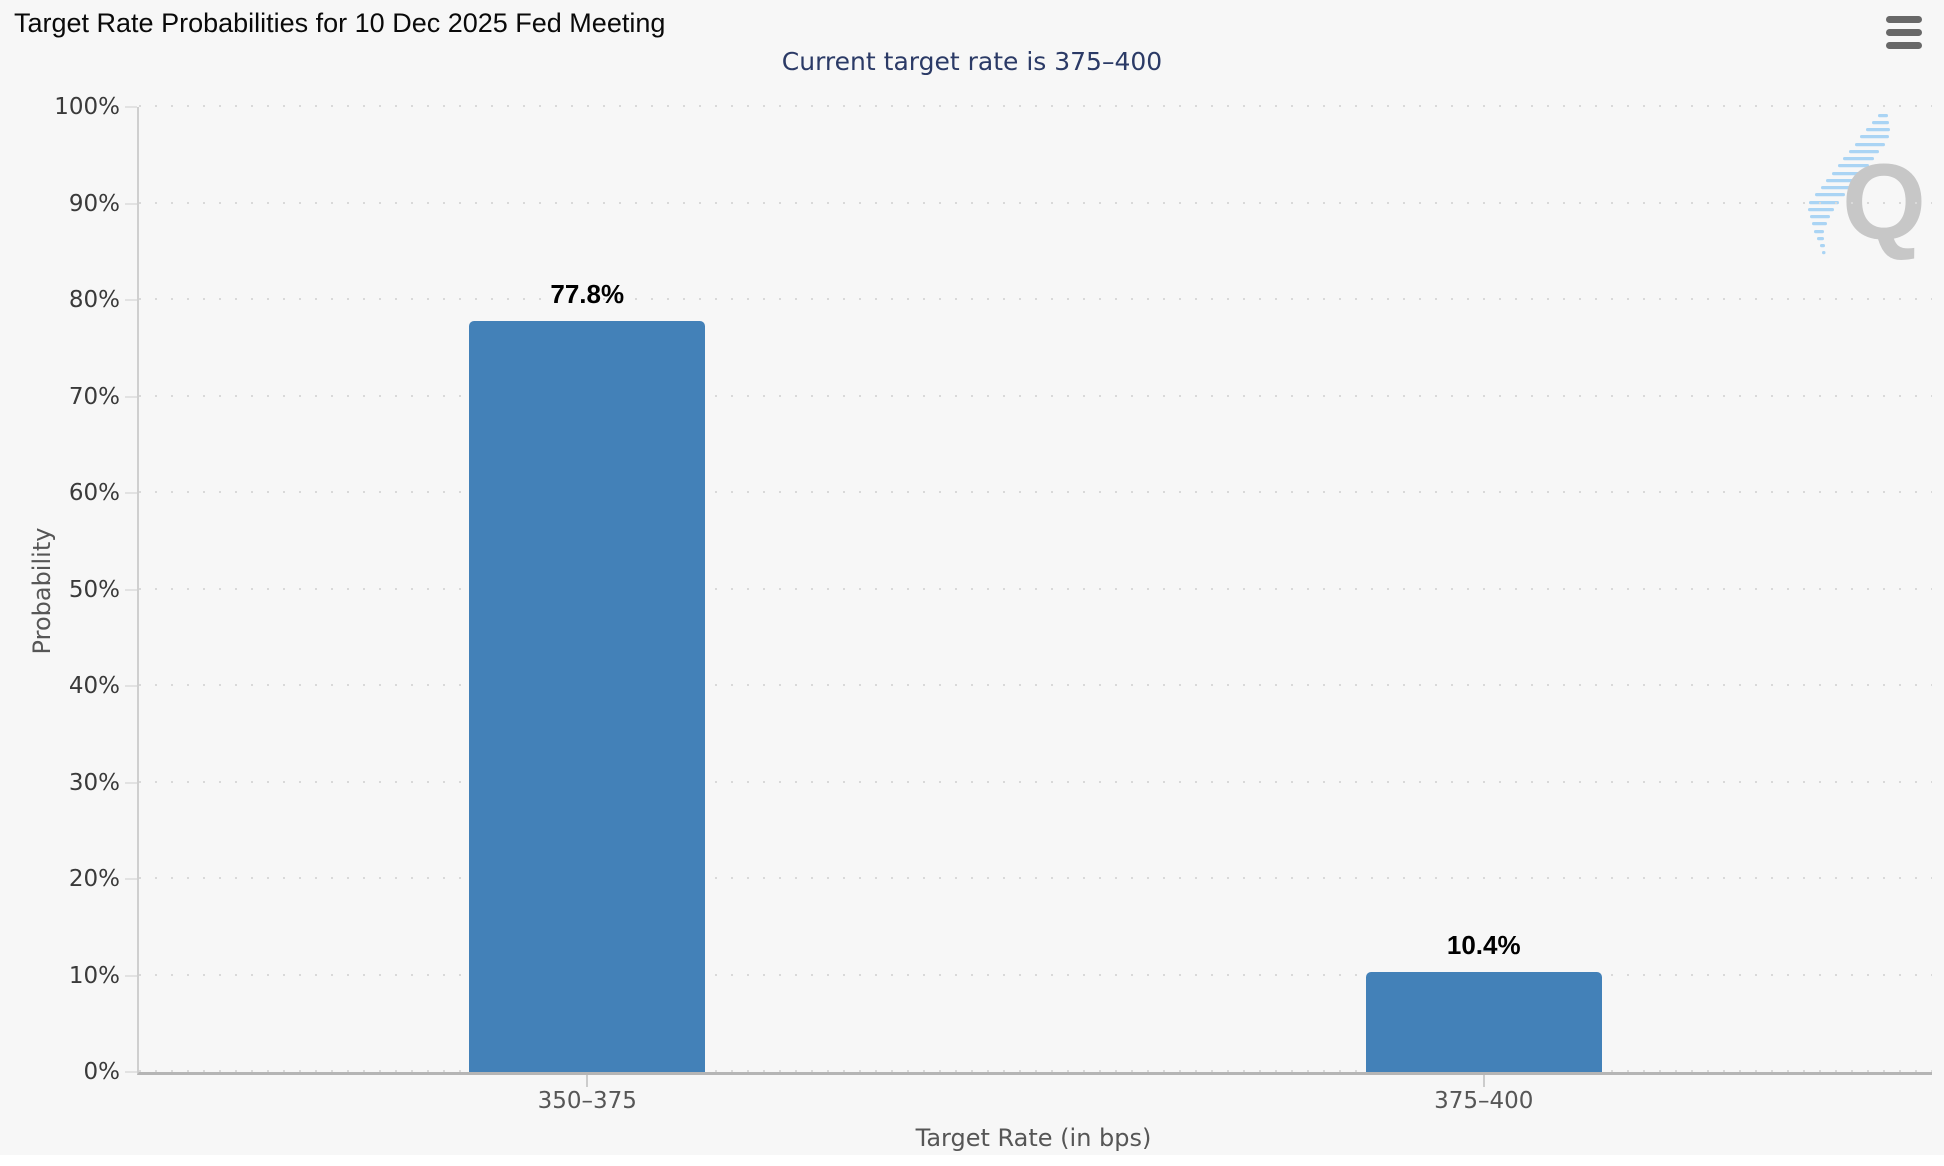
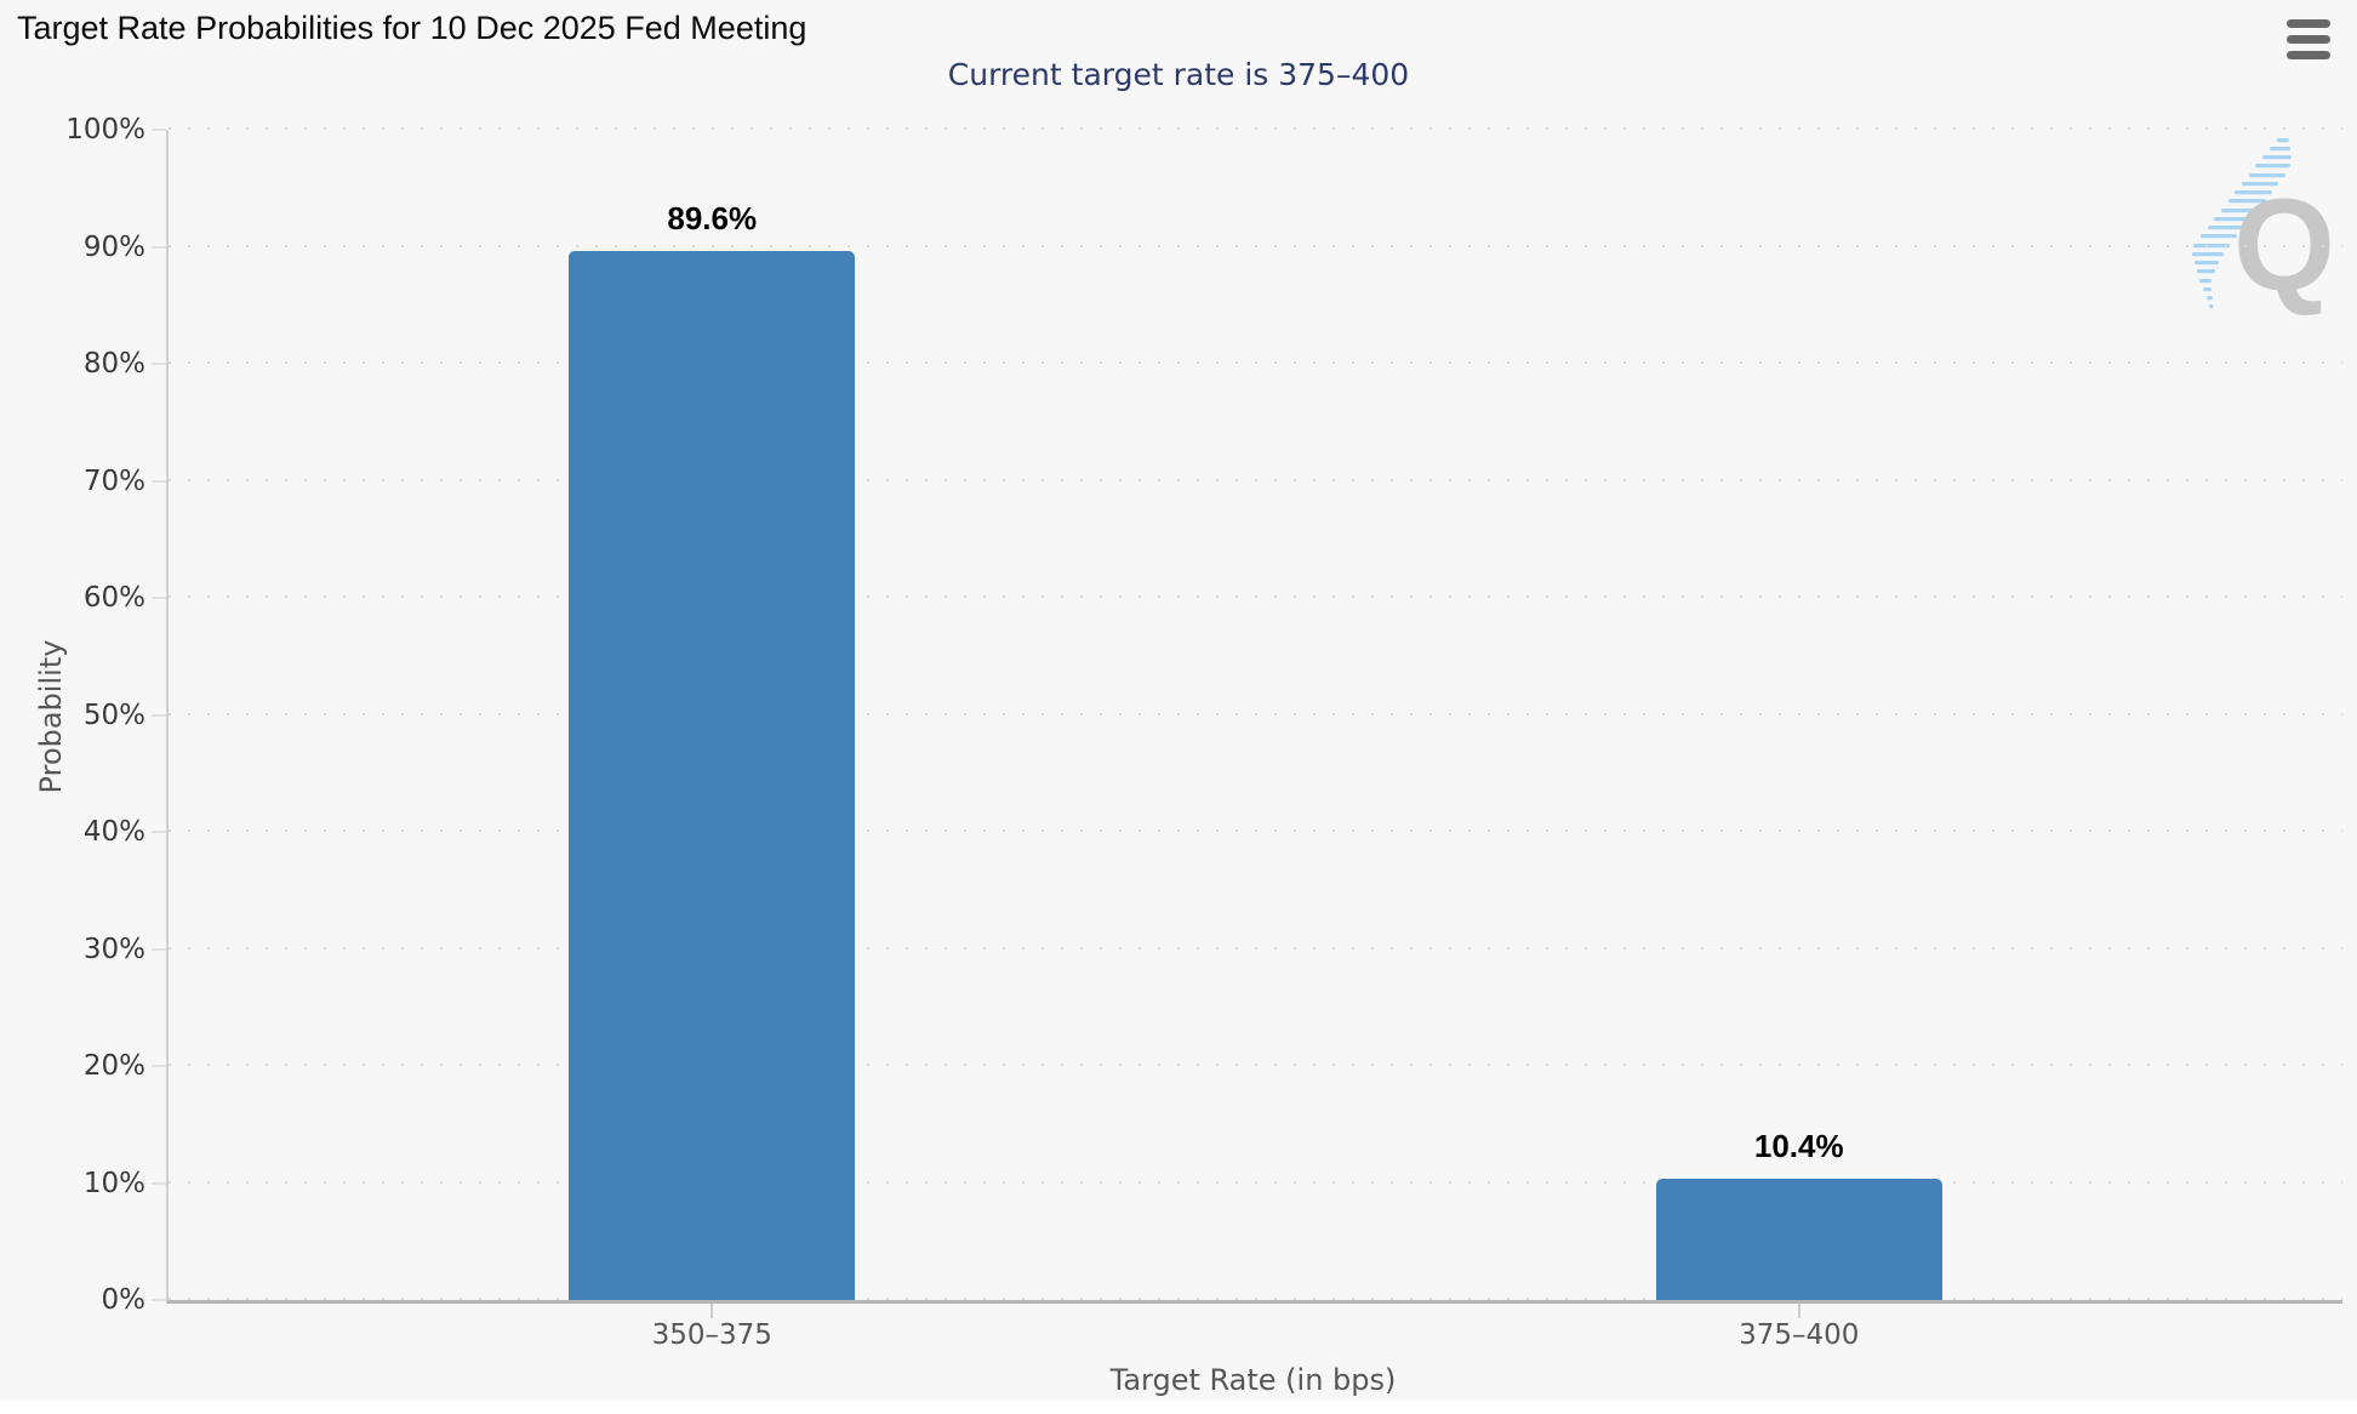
350–375: 77.8% -> 89.6%
